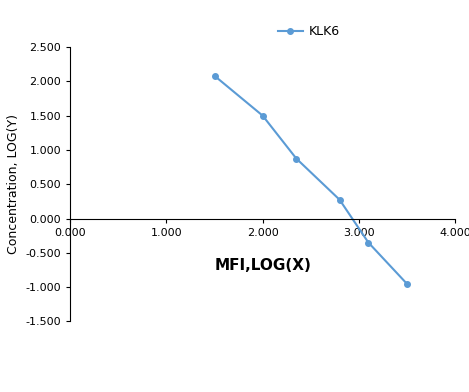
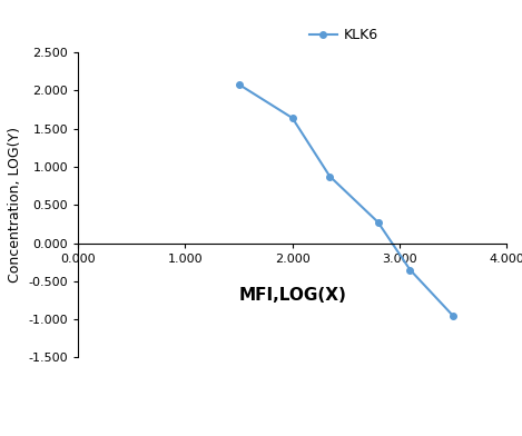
2.000: 1.50 -> 1.64
